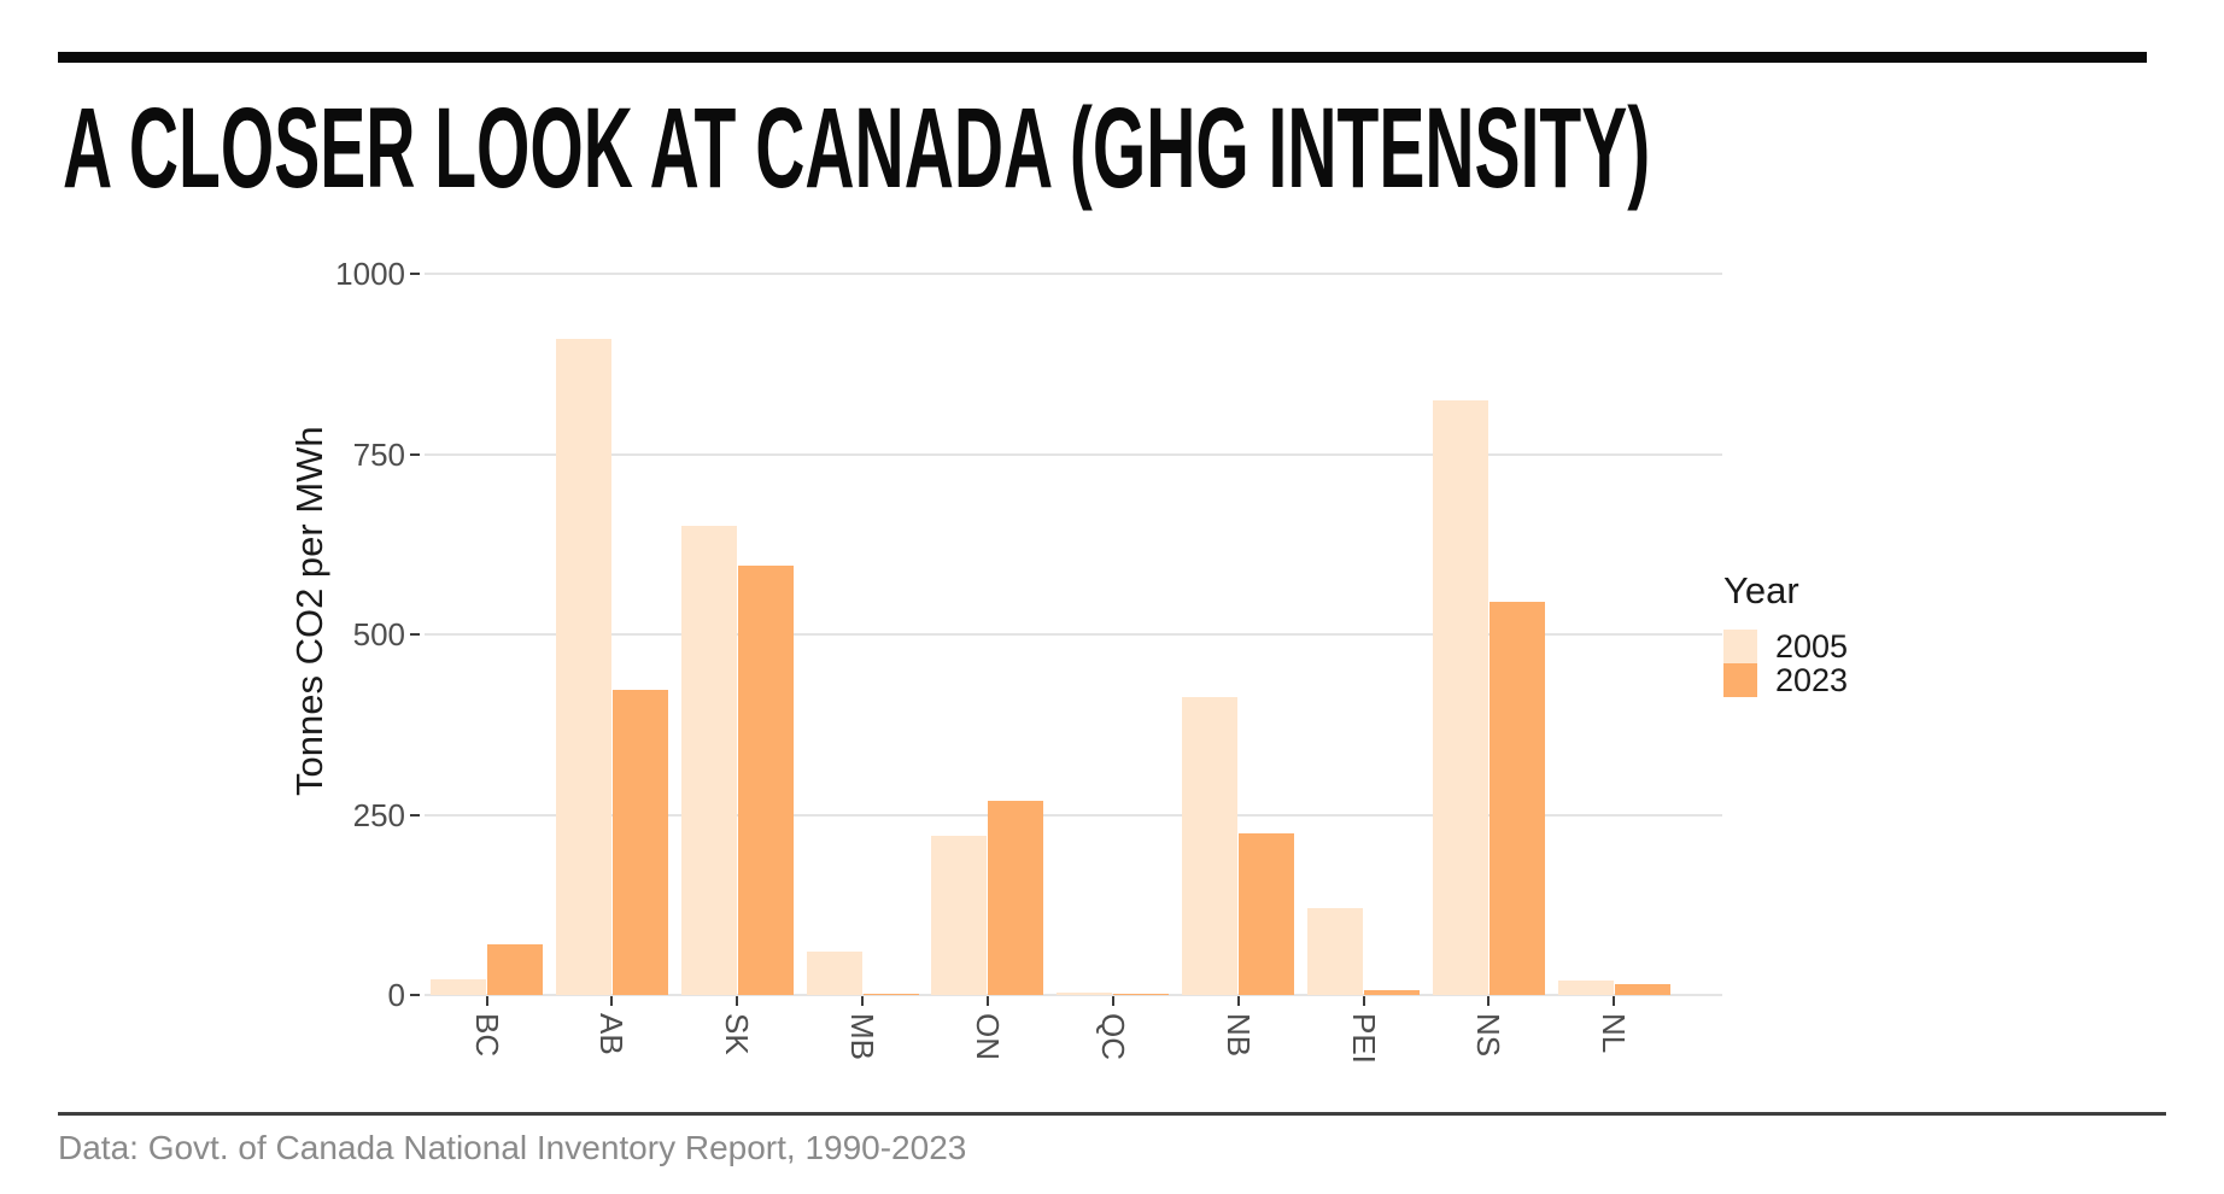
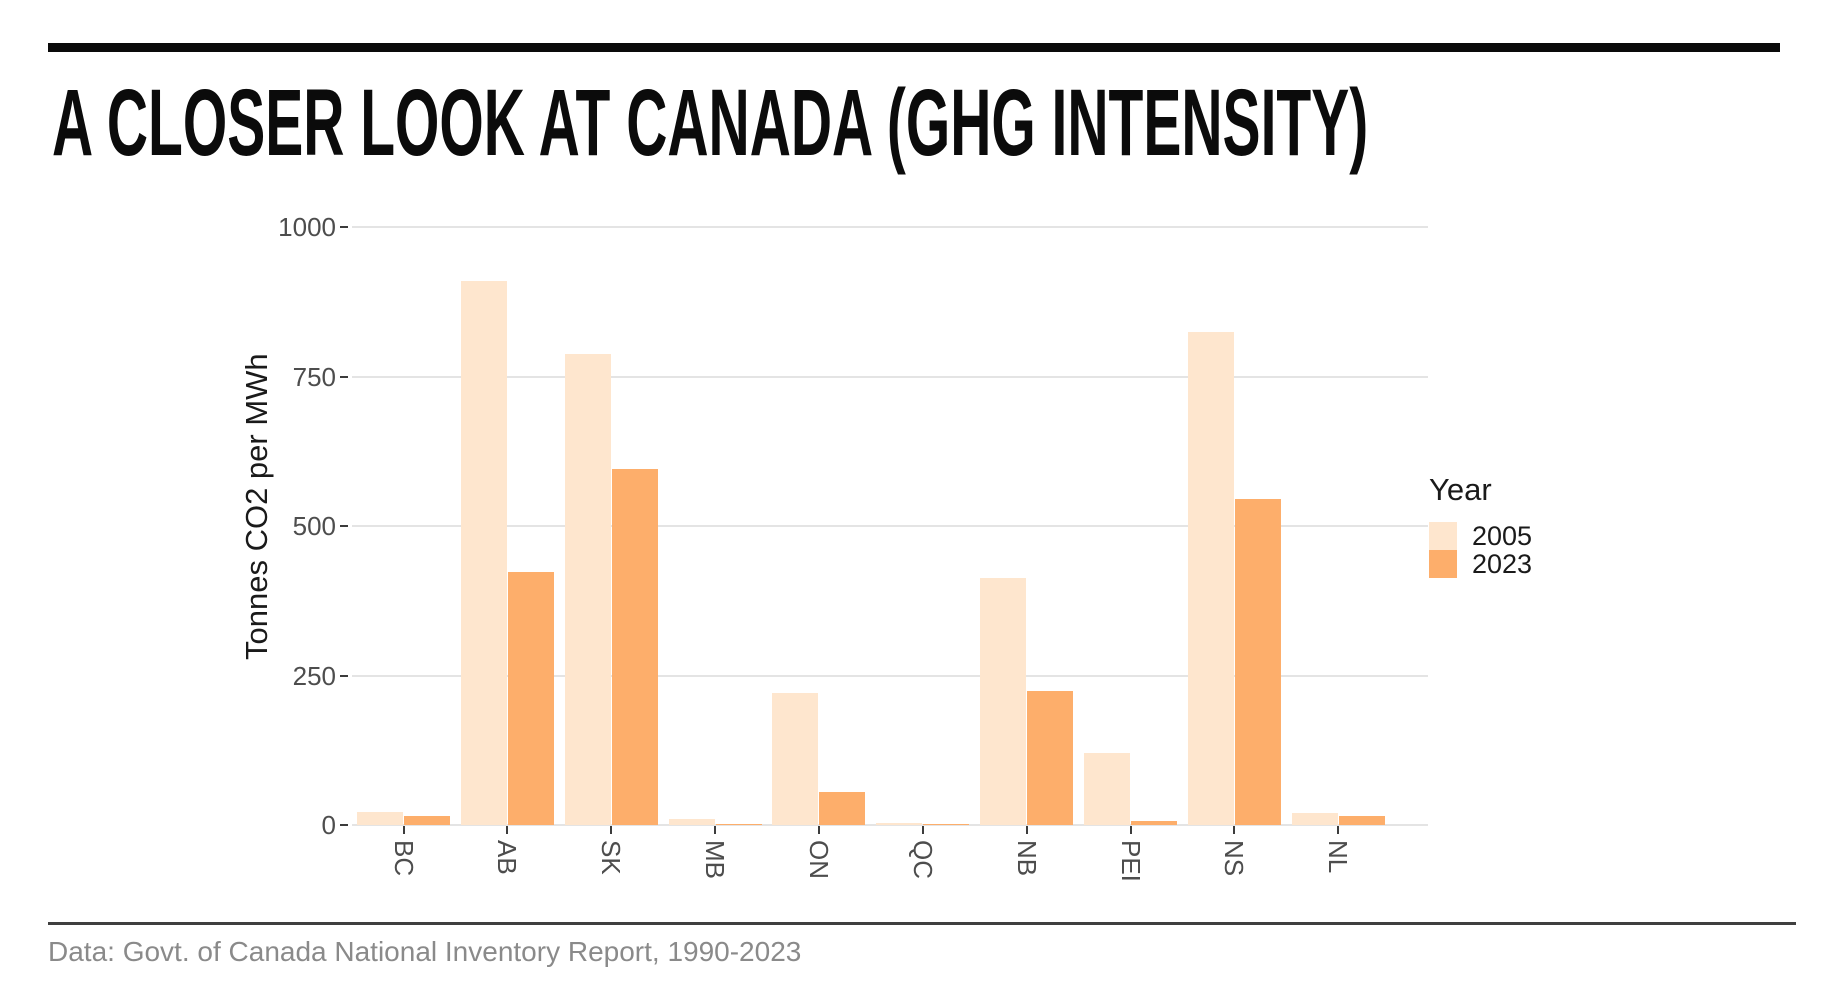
2023/BC: 70 -> 20
2005/SK: 650 -> 790
2005/MB: 60 -> 10
2023/ON: 270 -> 60
